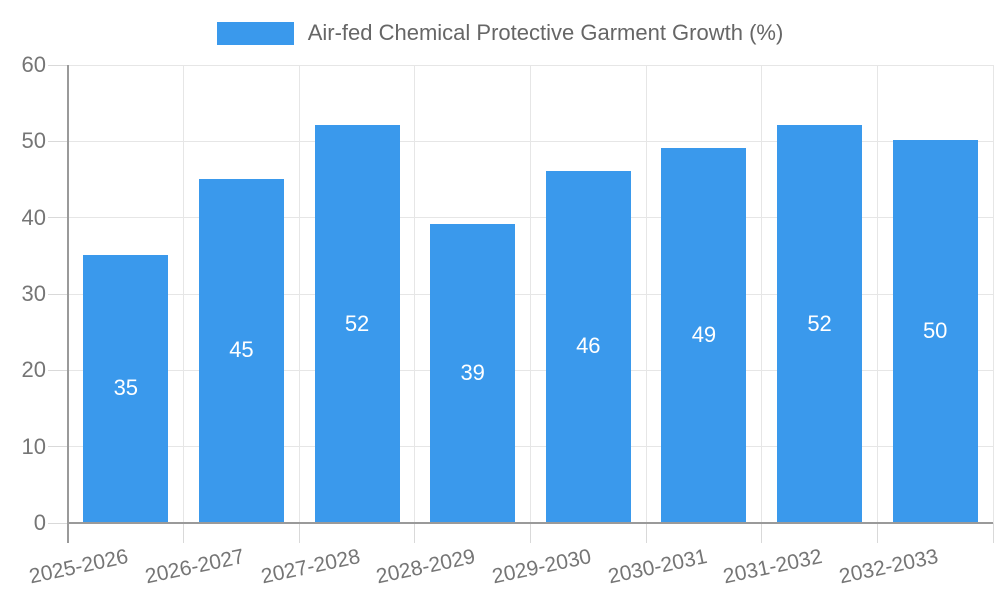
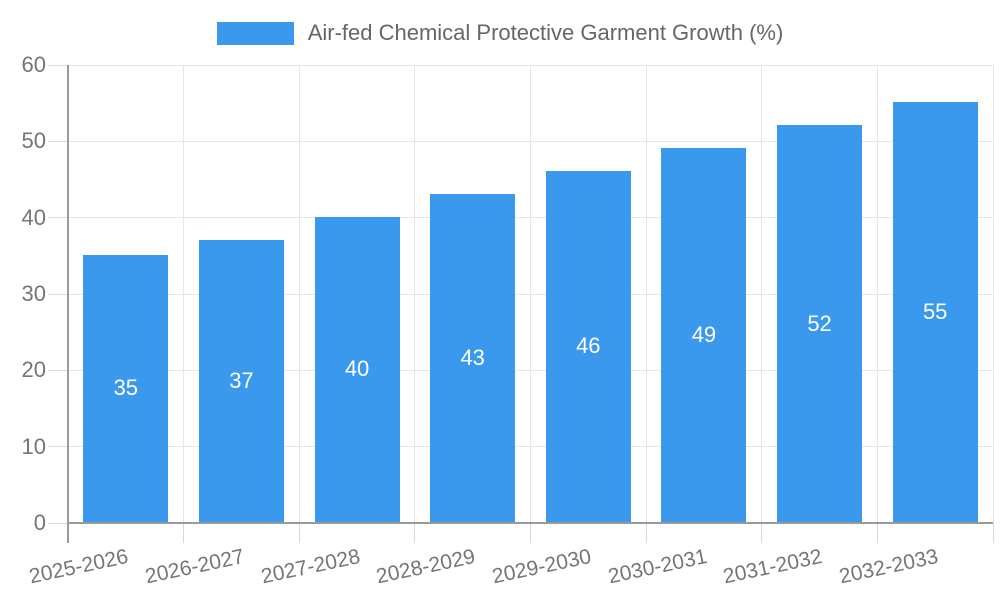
2026-2027: 45 -> 37
2027-2028: 52 -> 40
2028-2029: 39 -> 43
2032-2033: 50 -> 55
